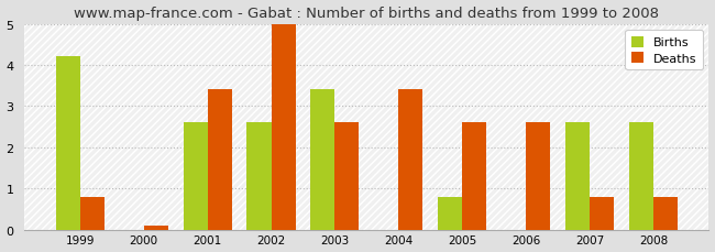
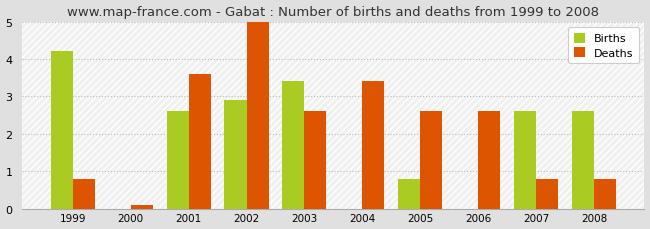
Deaths/2001: 3.4 -> 3.6
Births/2002: 2.6 -> 2.9
